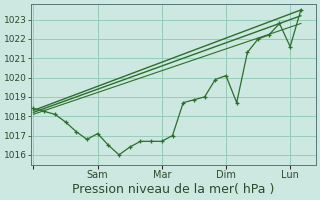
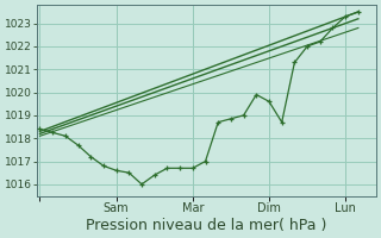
Sam: 1017.1 -> 1016.6
Dim: 1020.1 -> 1019.6
Lun: 1021.6 -> 1023.3
